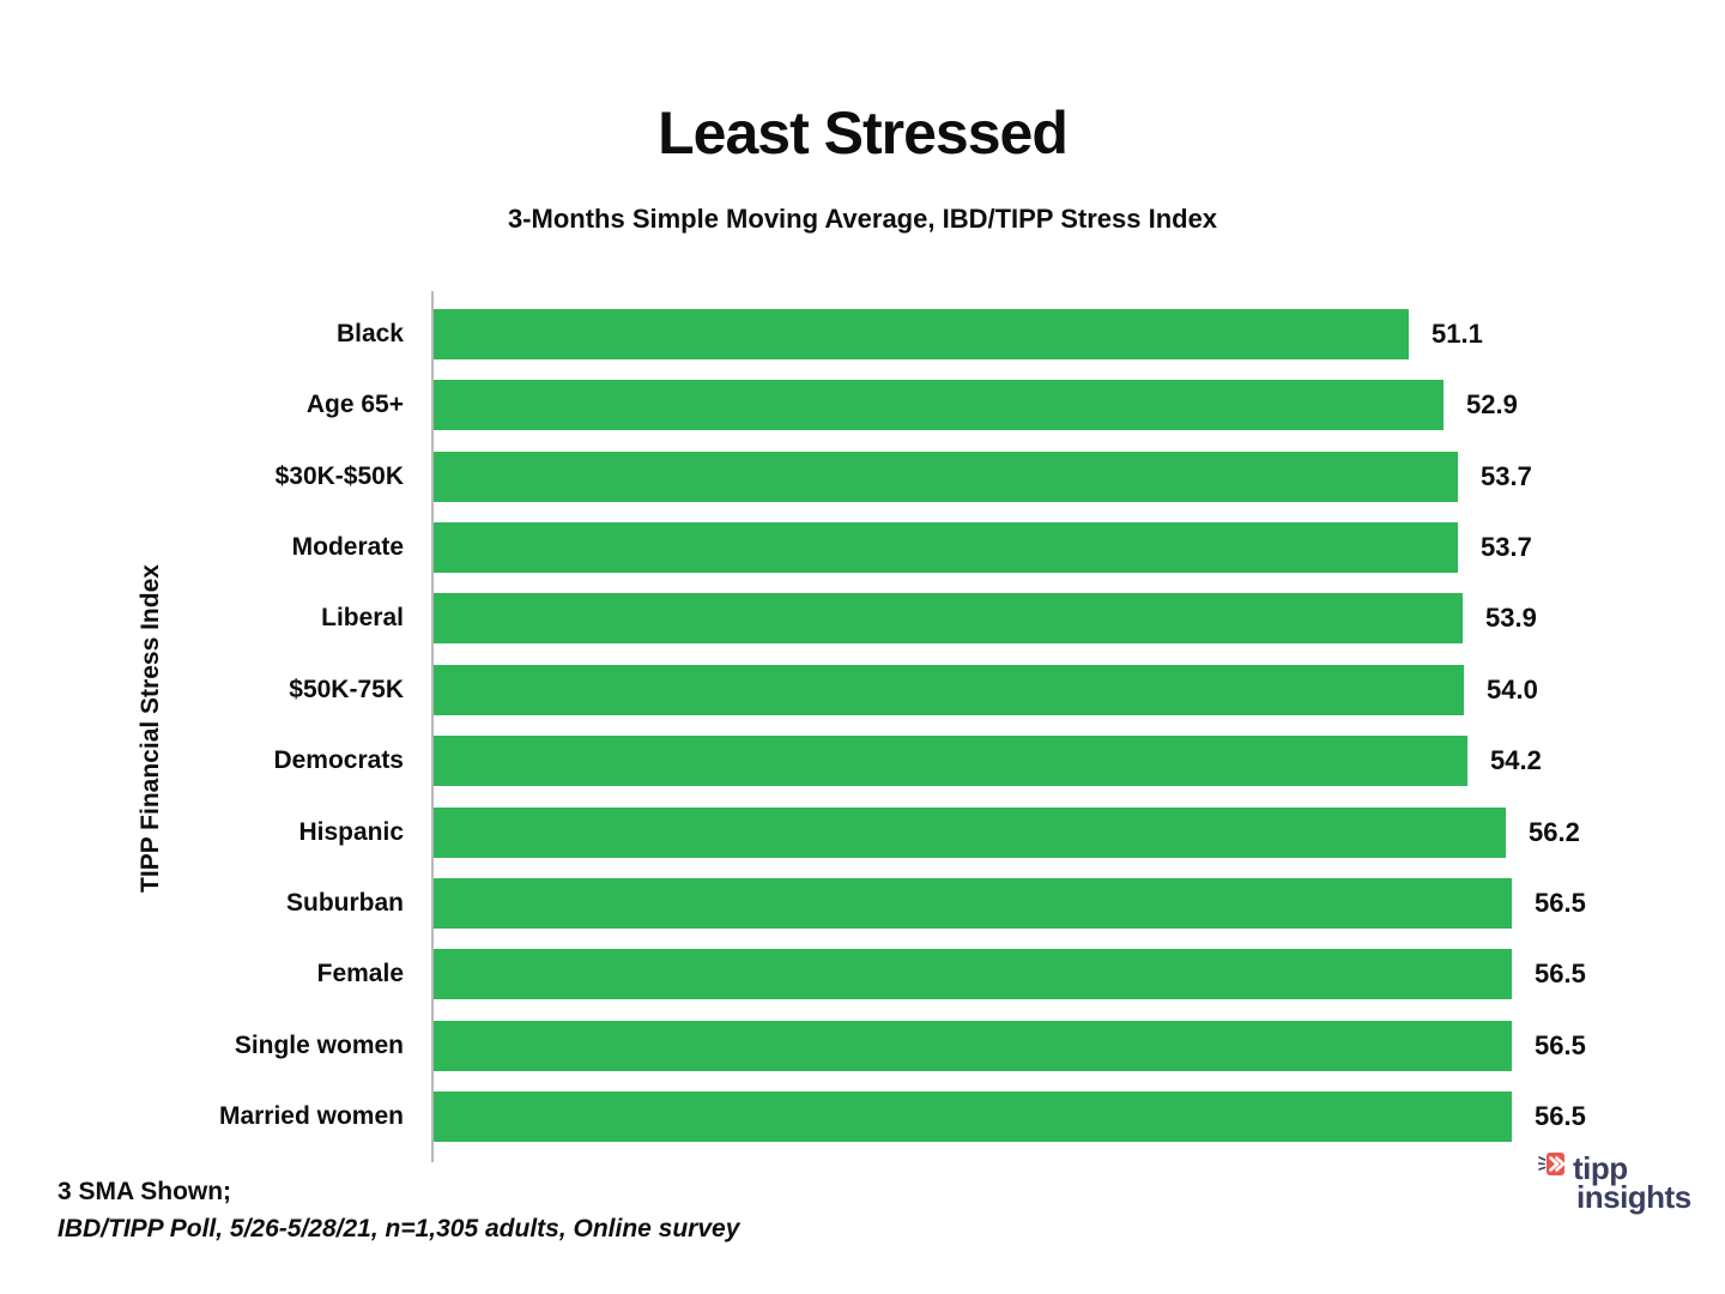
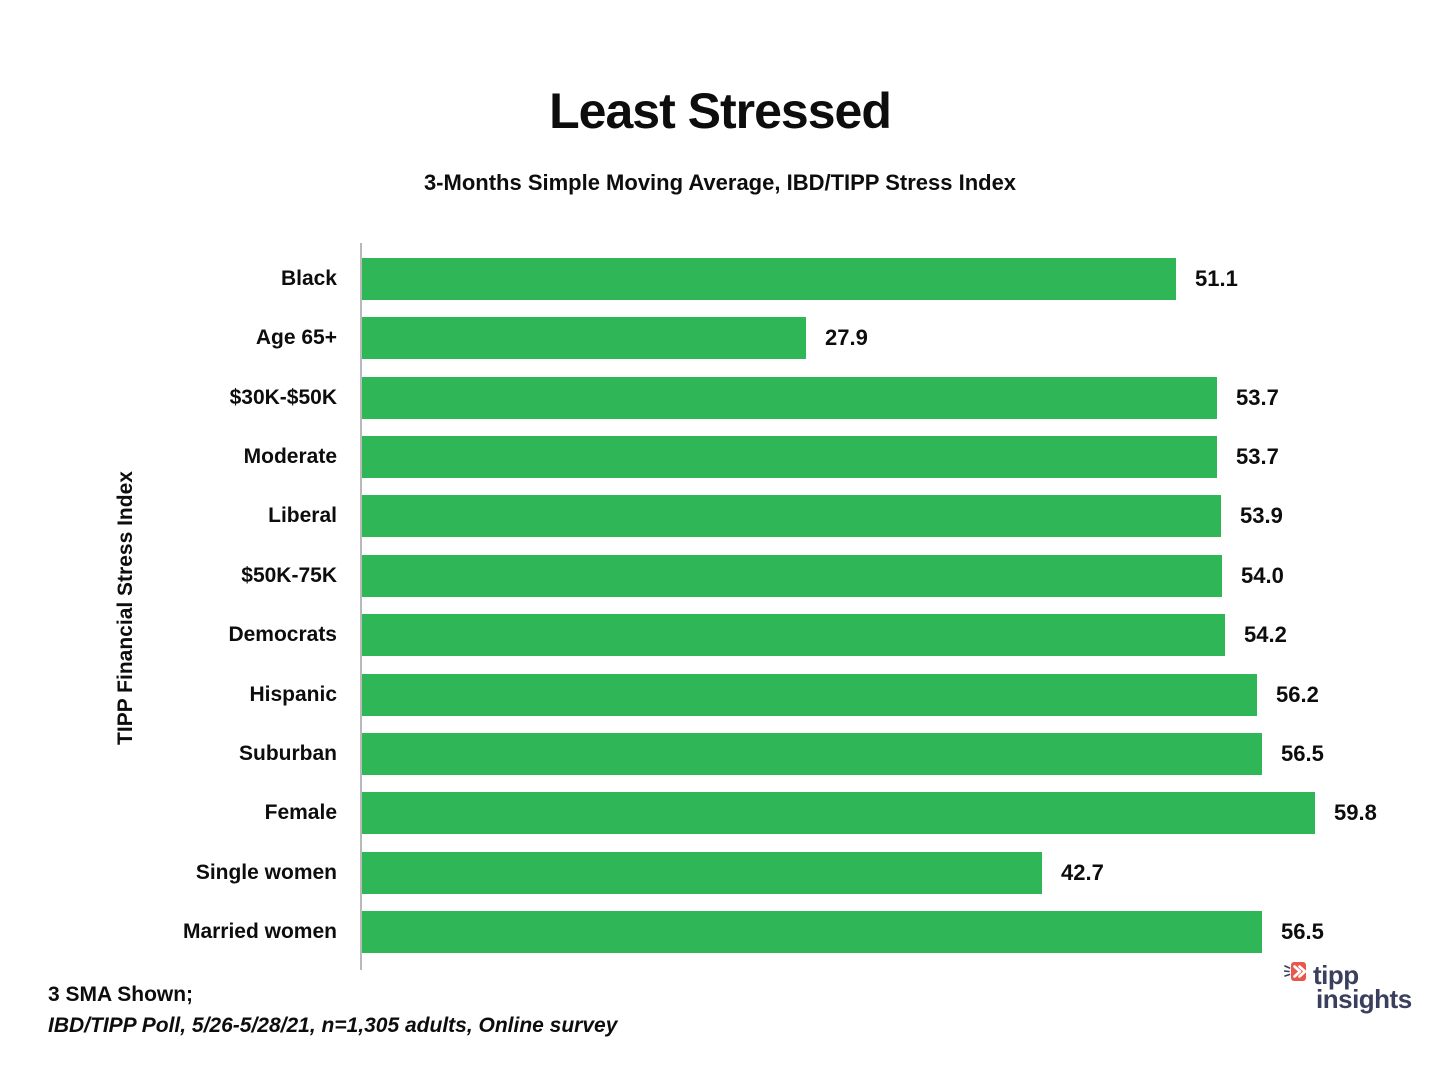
Age 65+: 52.9 -> 27.9
Female: 56.5 -> 59.8
Single women: 56.5 -> 42.7
